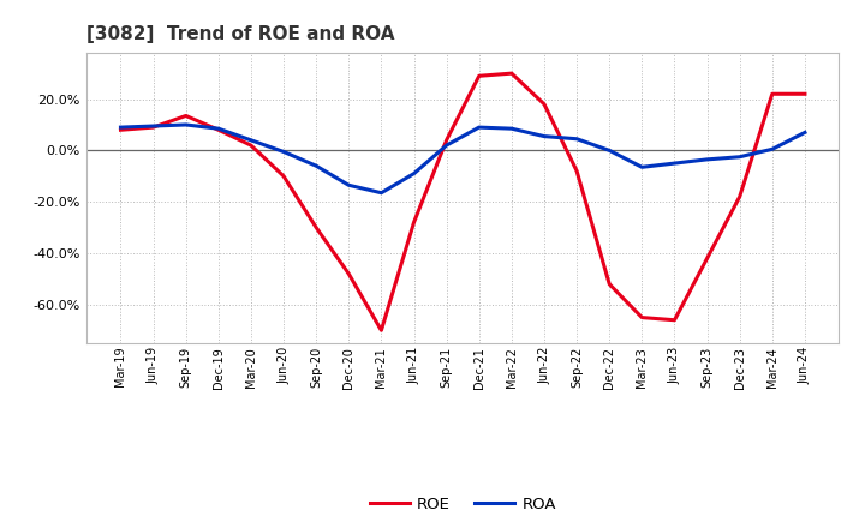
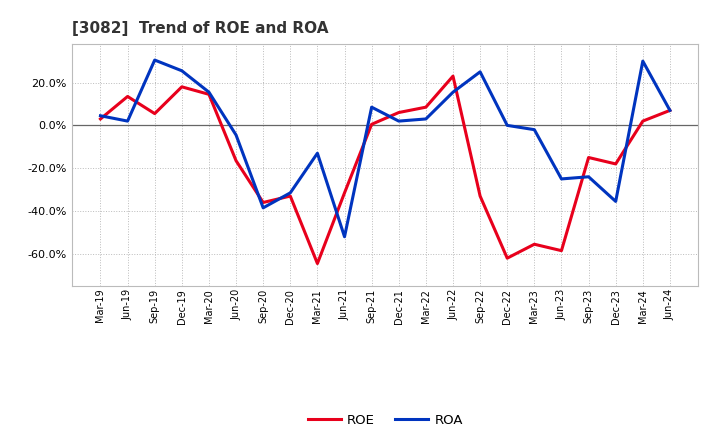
ROE/Mar-19: 8.0% -> 3.0%
ROA/Mar-19: 9.0% -> 4.5%
ROE/Jun-19: 9.0% -> 13.5%
ROA/Jun-19: 9.5% -> 2.0%
ROE/Sep-19: 13.5% -> 5.5%
ROA/Sep-19: 10.0% -> 30.5%
ROE/Dec-19: 8.0% -> 18.0%
ROA/Dec-19: 8.5% -> 25.5%
ROE/Mar-20: 2.0% -> 14.5%
ROA/Mar-20: 4.0% -> 15.5%
ROE/Jun-20: -10.0% -> -16.5%
ROA/Jun-20: -0.5% -> -4.5%
ROE/Sep-20: -30.0% -> -36.0%
ROA/Sep-20: -6.0% -> -38.5%
ROE/Dec-20: -48.0% -> -33.0%
ROA/Dec-20: -13.5% -> -31.5%
ROE/Mar-21: -70.0% -> -64.5%
ROA/Mar-21: -16.5% -> -13.0%
ROE/Jun-21: -28.0% -> -31.5%
ROA/Jun-21: -9.0% -> -52.0%
ROE/Sep-21: 4.0% -> 0.5%
ROA/Sep-21: 2.0% -> 8.5%
ROE/Dec-21: 29.0% -> 6.0%
ROA/Dec-21: 9.0% -> 2.0%
ROE/Mar-22: 30.0% -> 8.5%
ROA/Mar-22: 8.5% -> 3.0%
ROE/Jun-22: 18.0% -> 23.0%
ROA/Jun-22: 5.5% -> 15.5%
ROE/Sep-22: -8.0% -> -33.0%
ROA/Sep-22: 4.5% -> 25.0%
ROE/Dec-22: -52.0% -> -62.0%
ROE/Mar-23: -65.0% -> -55.5%
ROA/Mar-23: -6.5% -> -2.0%
ROE/Jun-23: -66.0% -> -58.5%
ROA/Jun-23: -5.0% -> -25.0%
ROE/Sep-23: -42.0% -> -15.0%
ROA/Sep-23: -3.5% -> -24.0%
ROA/Dec-23: -2.5% -> -35.5%
ROE/Mar-24: 22.0% -> 2.0%
ROA/Mar-24: 0.5% -> 30.0%
ROE/Jun-24: 22.0% -> 7.0%
